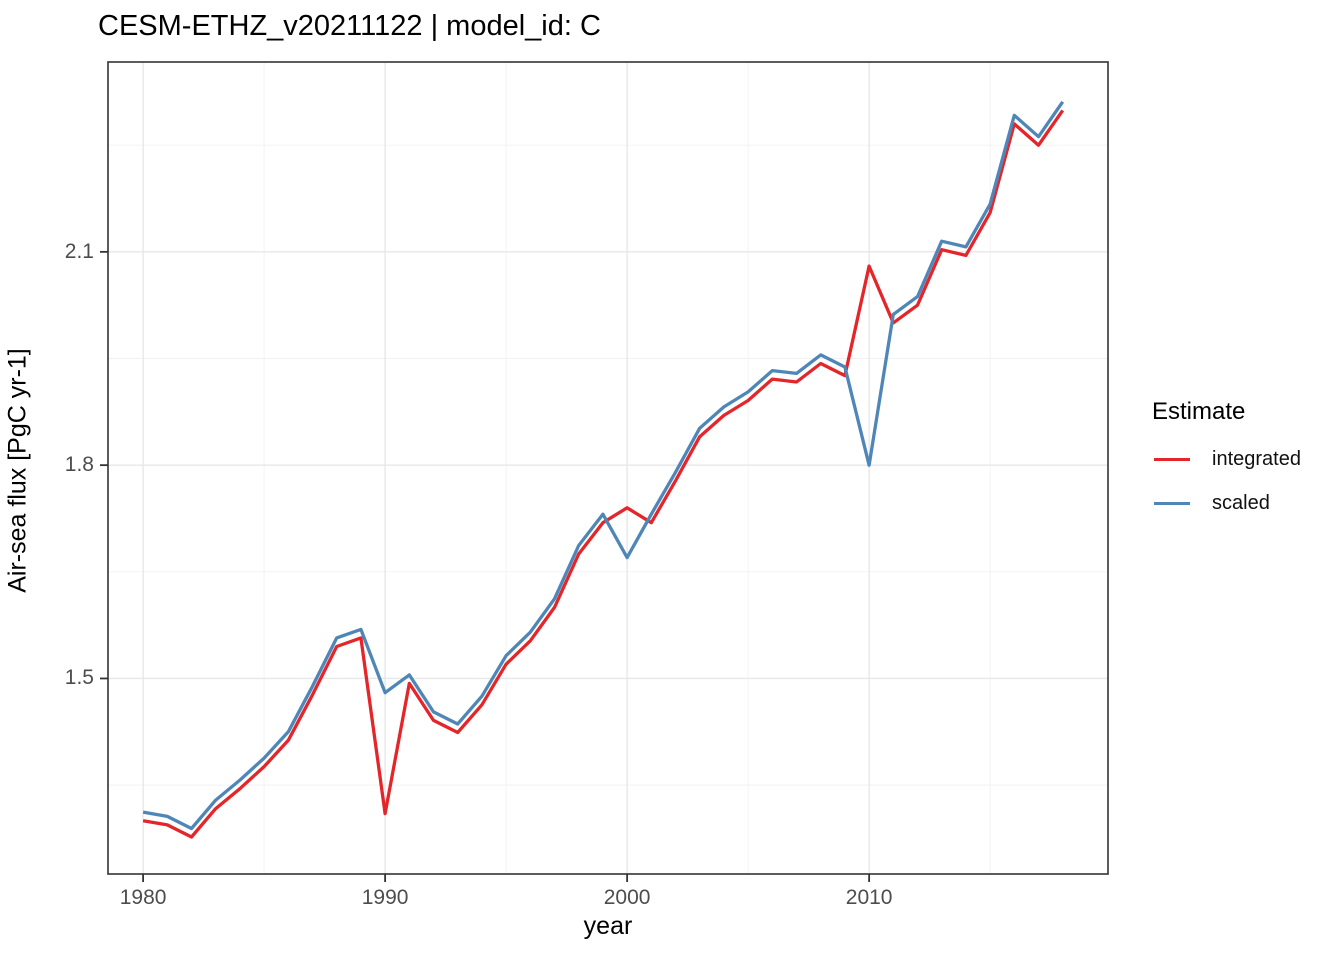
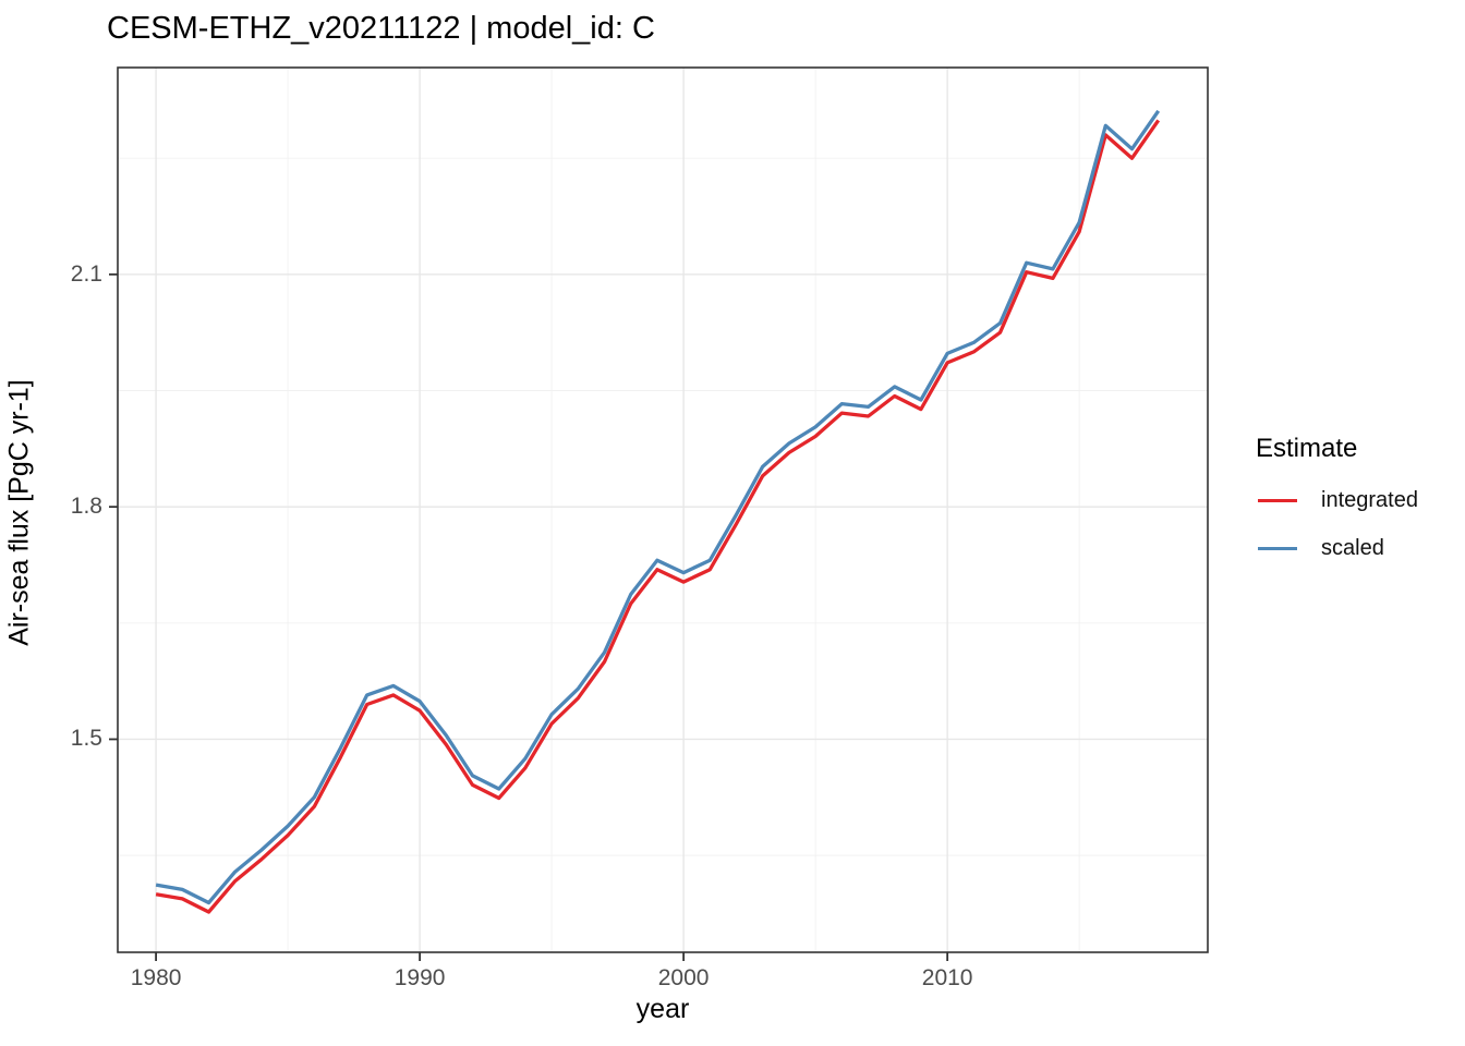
integrated/1990: 1.31 -> 1.54
scaled/1990: 1.48 -> 1.55
integrated/2000: 1.74 -> 1.70
scaled/2000: 1.67 -> 1.72
integrated/2010: 2.08 -> 1.99
scaled/2010: 1.80 -> 2.00
